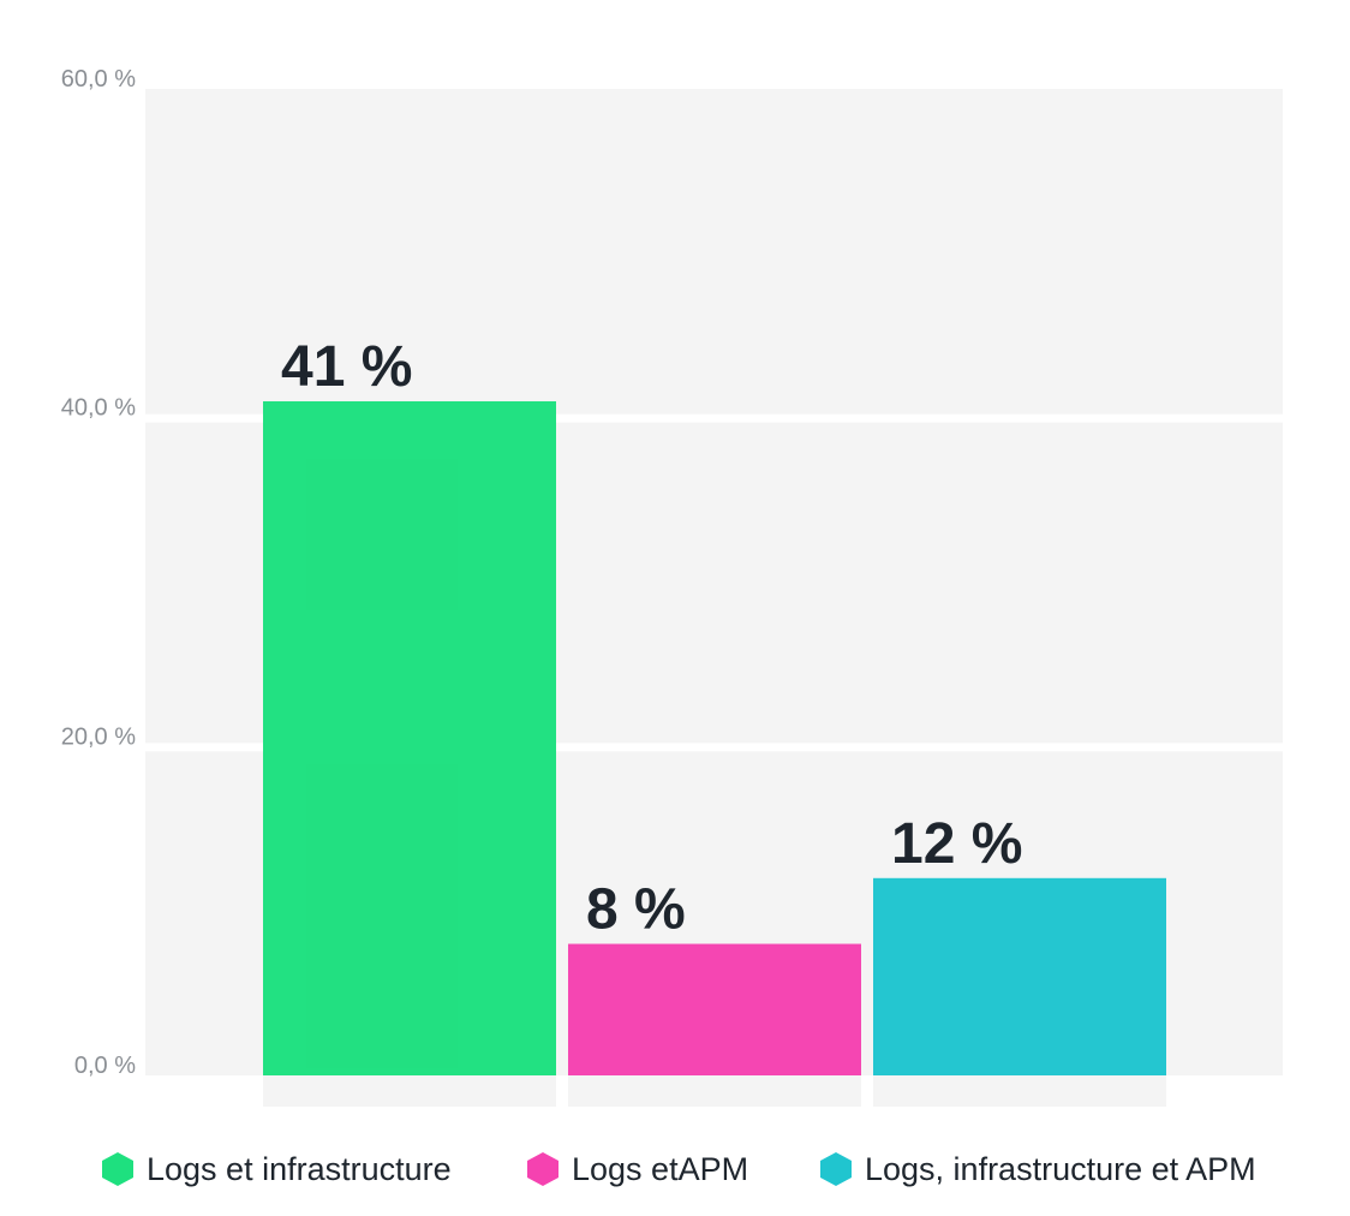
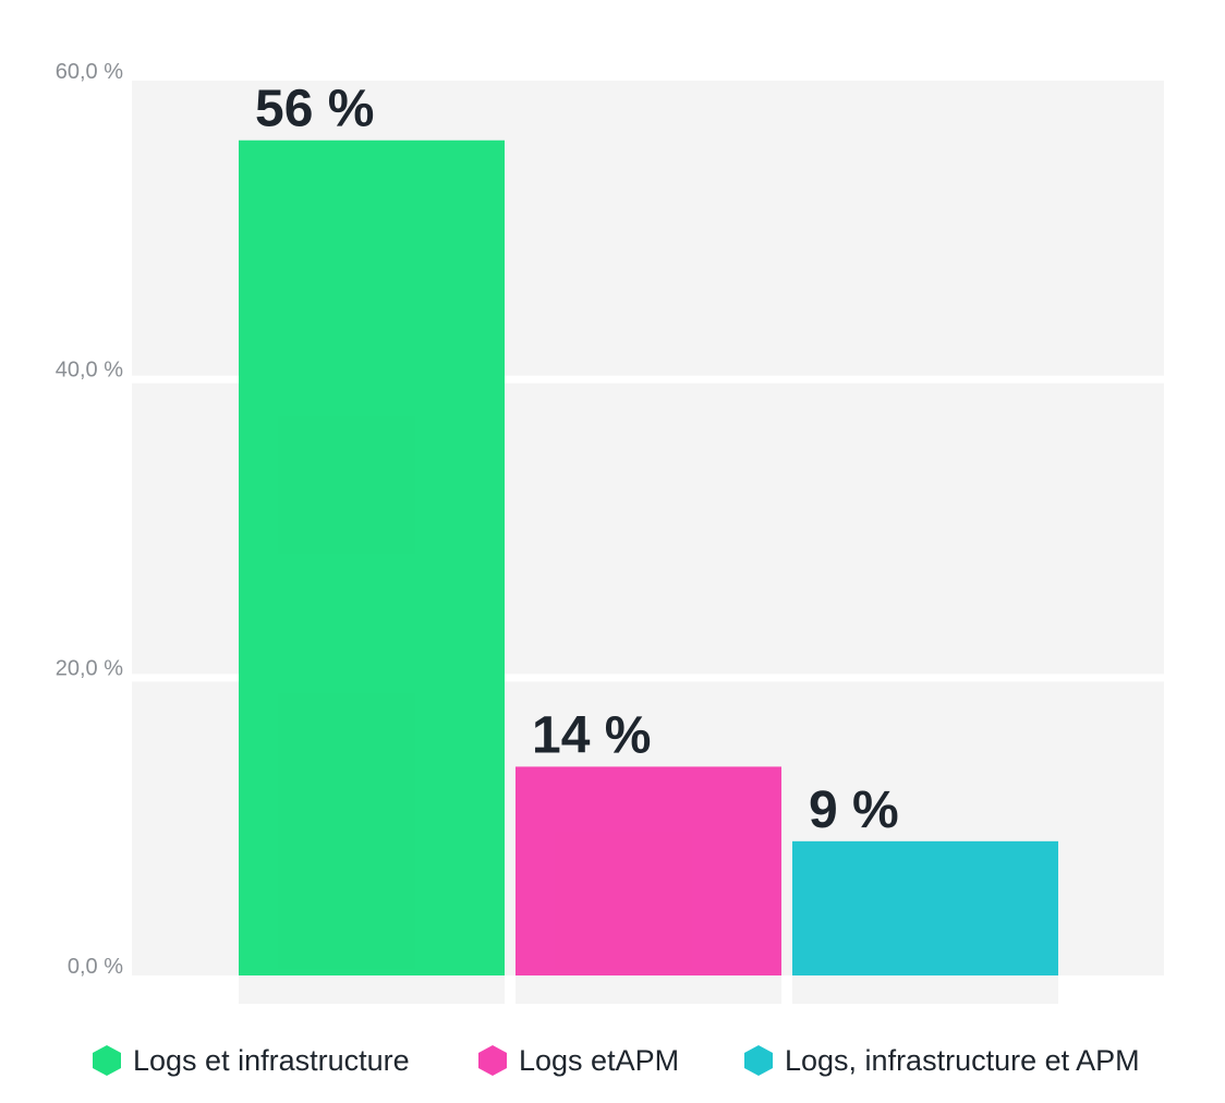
Logs et infrastructure: 41 -> 56
Logs etAPM: 8 -> 14
Logs, infrastructure et APM: 12 -> 9
